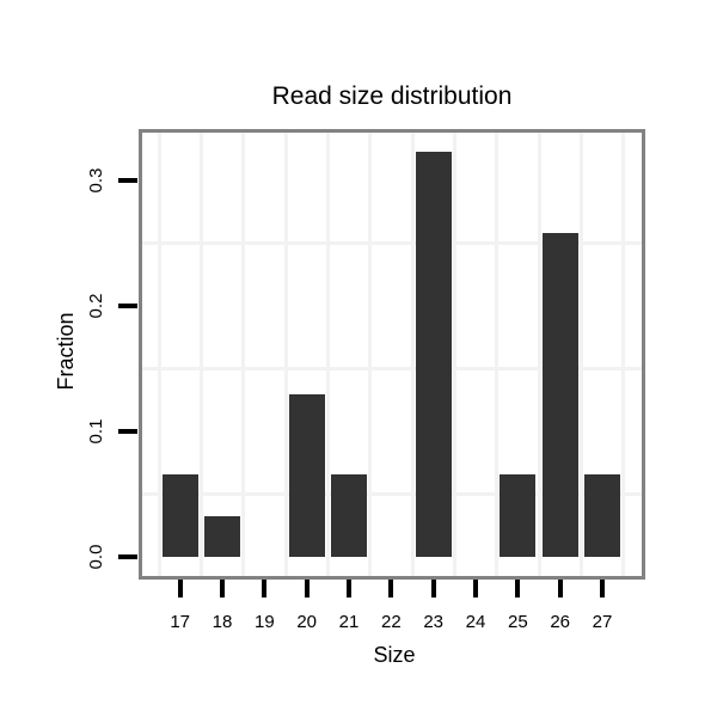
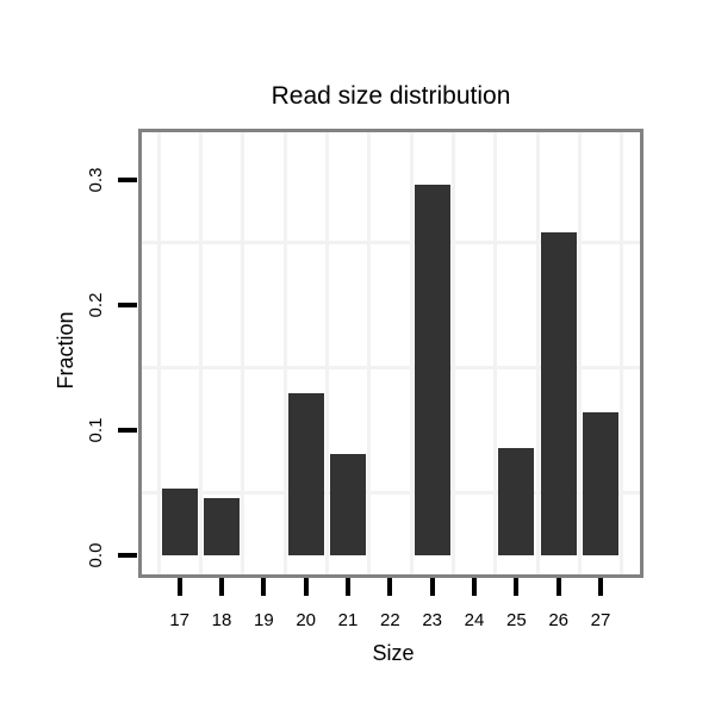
17: 0.065 -> 0.053
18: 0.032 -> 0.045
21: 0.065 -> 0.081
23: 0.323 -> 0.296
25: 0.065 -> 0.085
27: 0.065 -> 0.114
